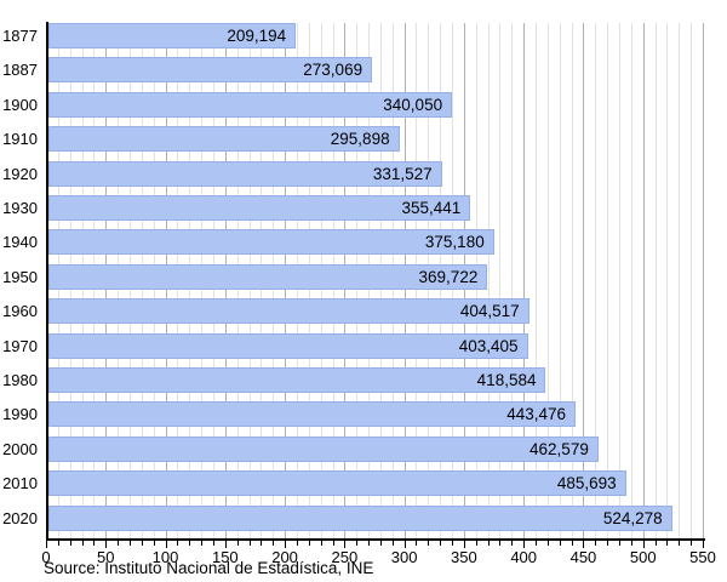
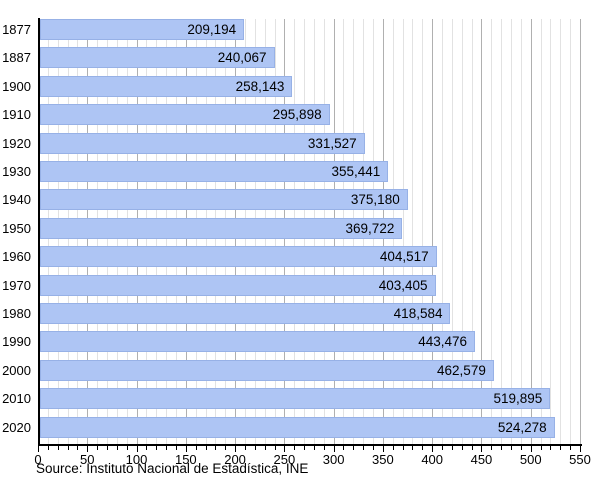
1887: 273,069 -> 240,067
1900: 340,050 -> 258,143
2010: 485,693 -> 519,895
